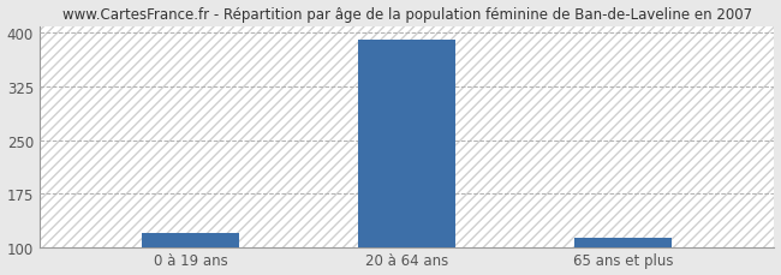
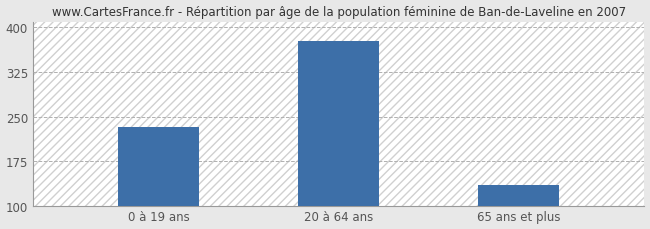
0 à 19 ans: 120 -> 232
20 à 64 ans: 390 -> 378
65 ans et plus: 113 -> 134
